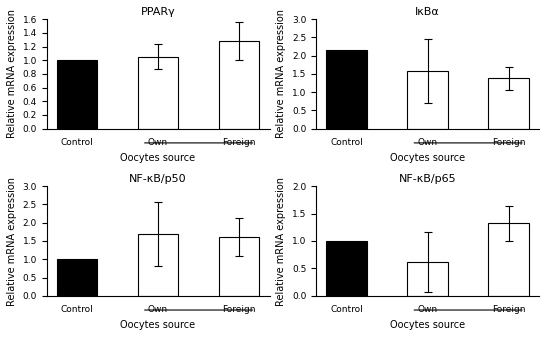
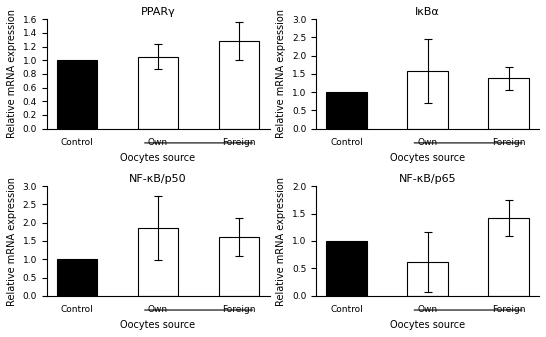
IκBα/Control: 2.15 -> 1.00
NF-κB/p50/Own: 1.70 -> 1.85
NF-κB/p65/Foreign: 1.32 -> 1.42
